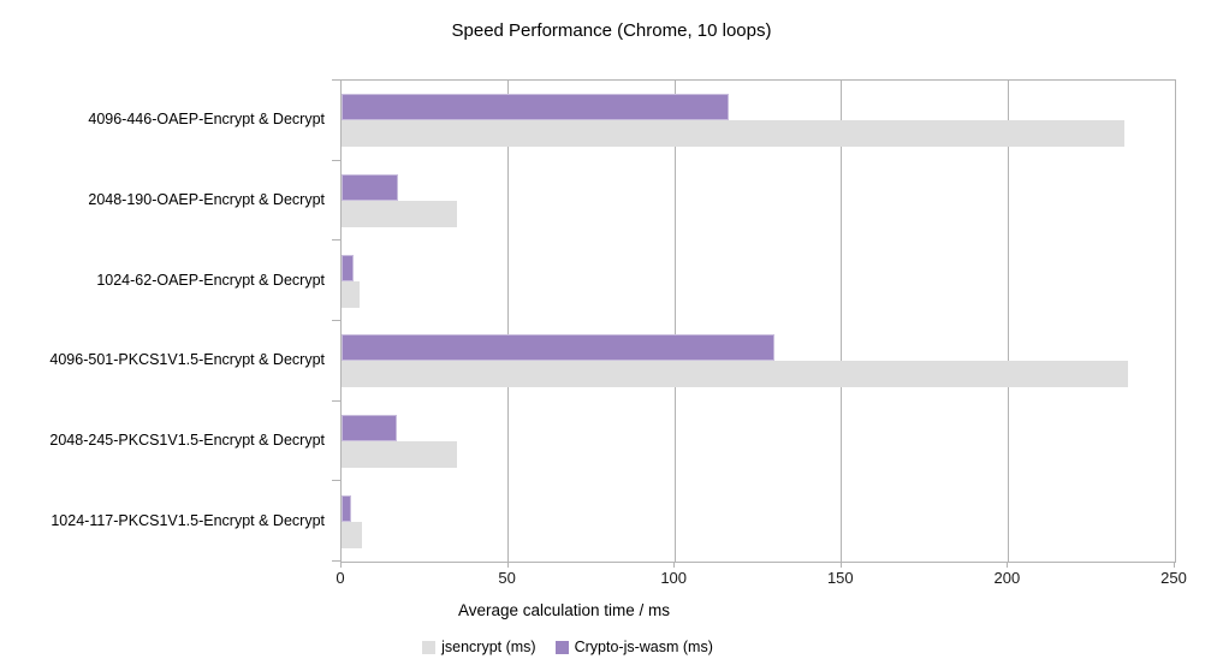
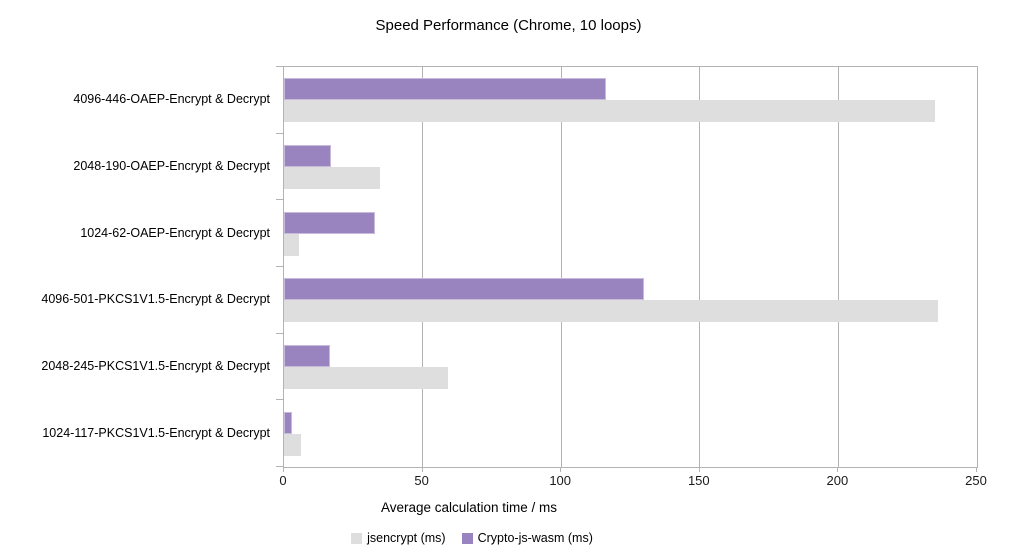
Crypto-js-wasm (ms)/1024-62-OAEP-Encrypt & Decrypt: 4 -> 33
jsencrypt (ms)/2048-245-PKCS1V1.5-Encrypt & Decrypt: 34 -> 59
